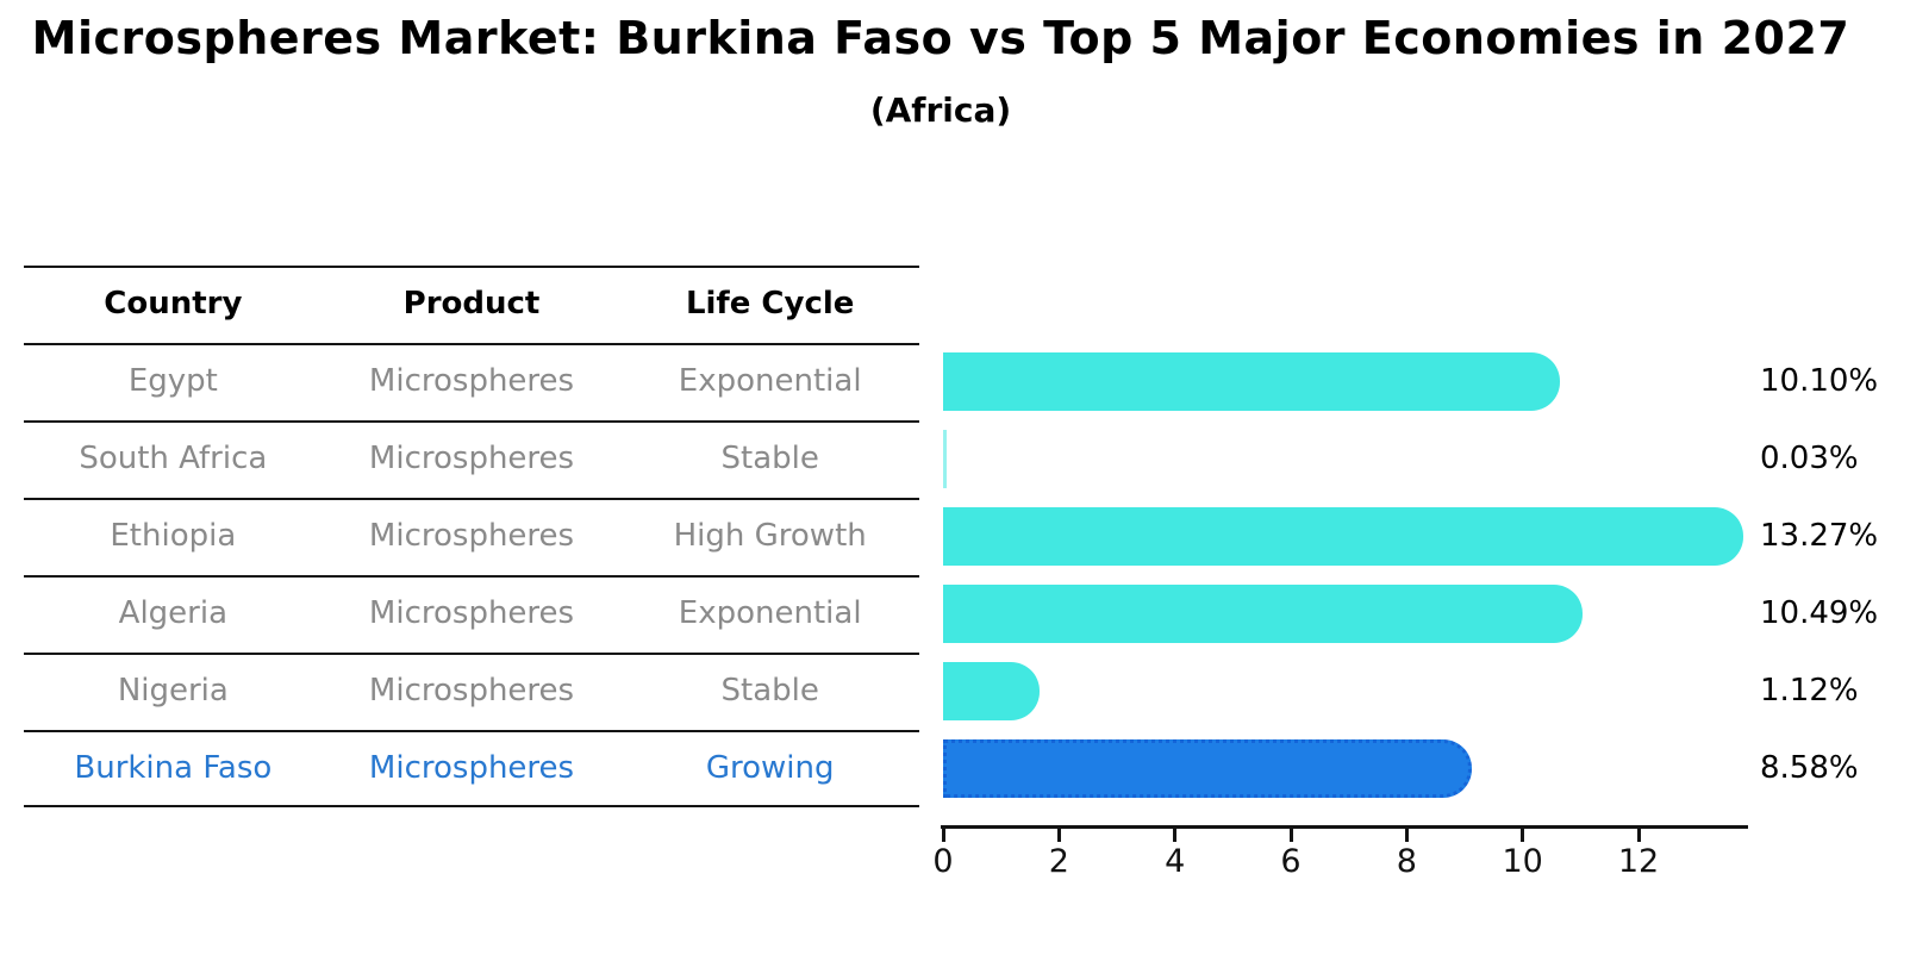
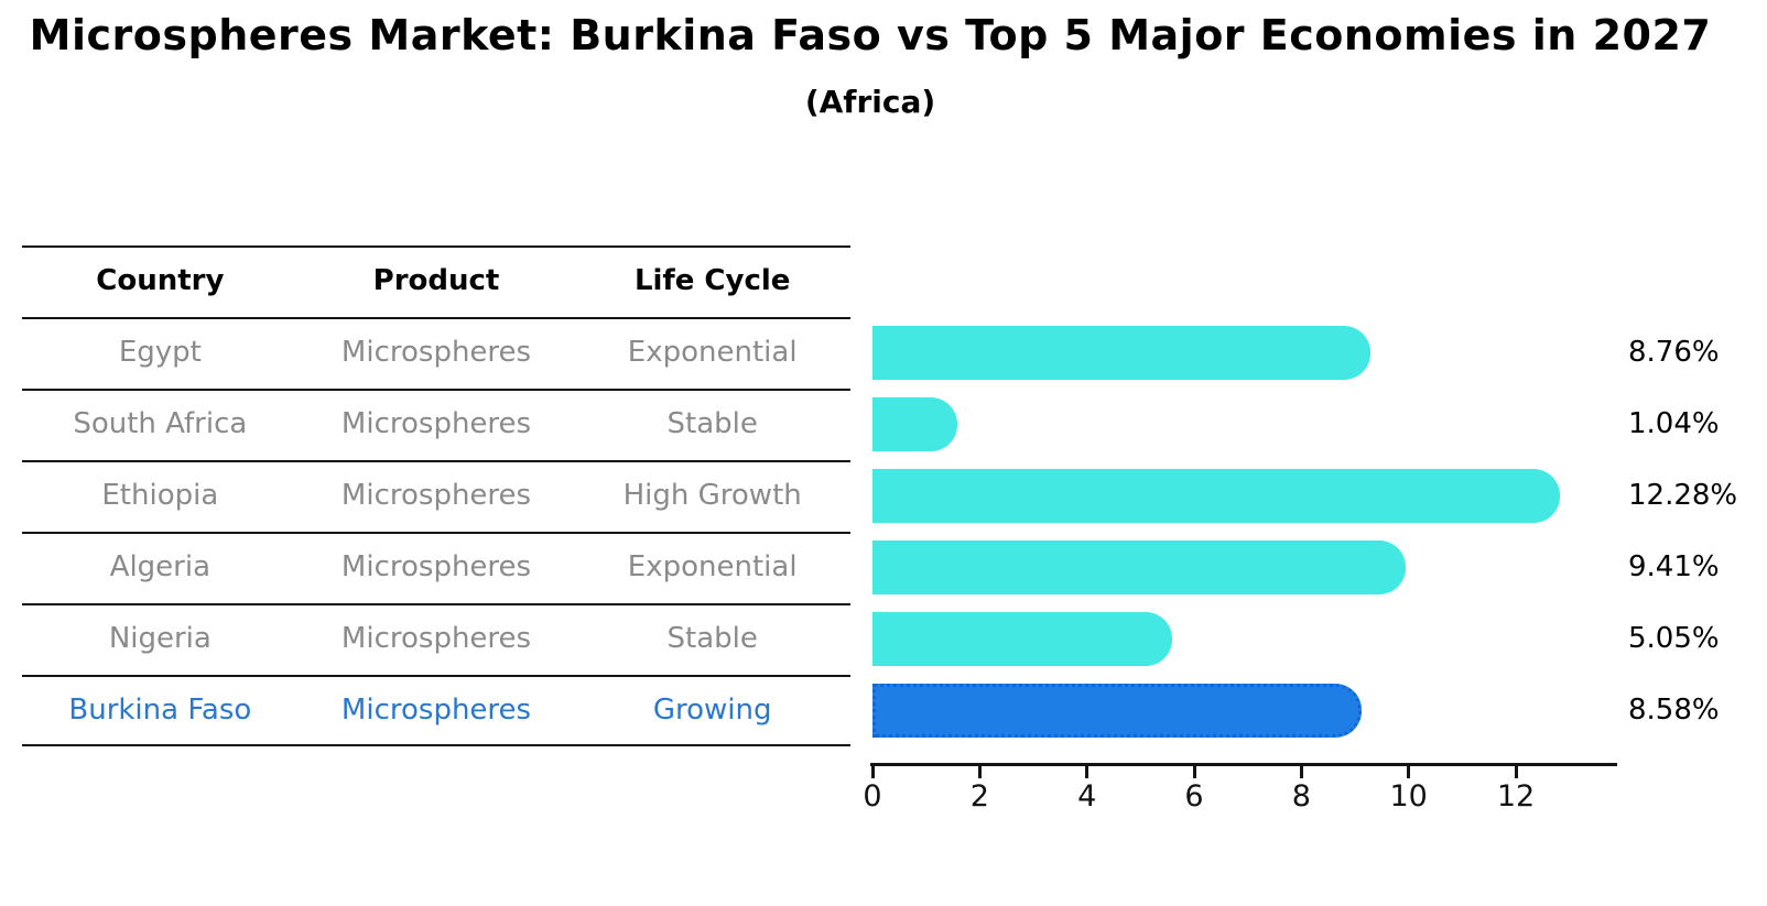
Egypt: 10.10% -> 8.76%
South Africa: 0.03% -> 1.04%
Ethiopia: 13.27% -> 12.28%
Algeria: 10.49% -> 9.41%
Nigeria: 1.12% -> 5.05%
